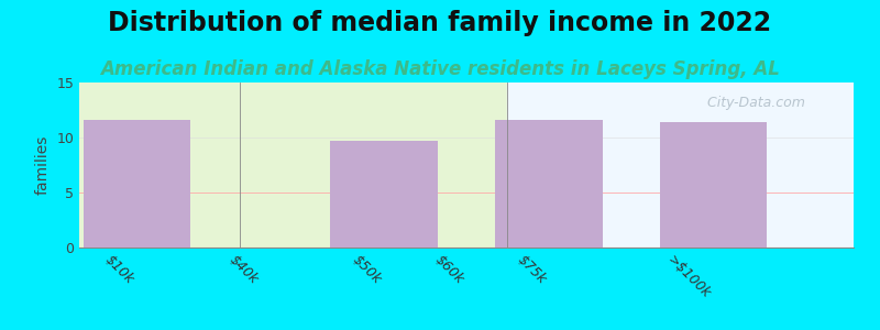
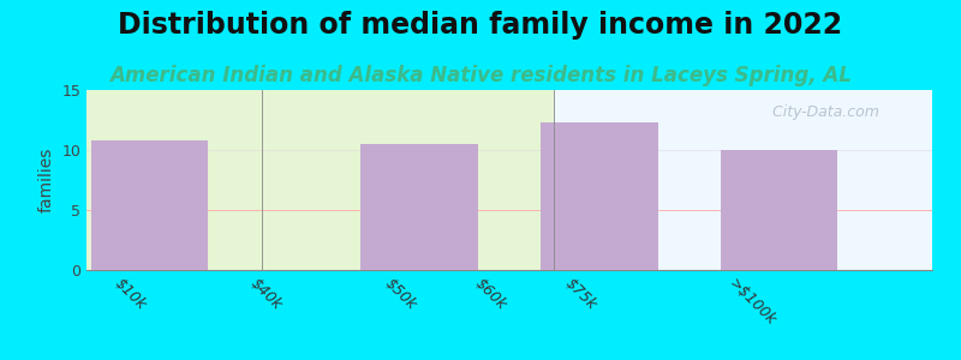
$10k: 11.6 -> 10.8
$50k: 9.7 -> 10.6
$75k: 11.6 -> 12.3
>$100k: 11.4 -> 10.0
